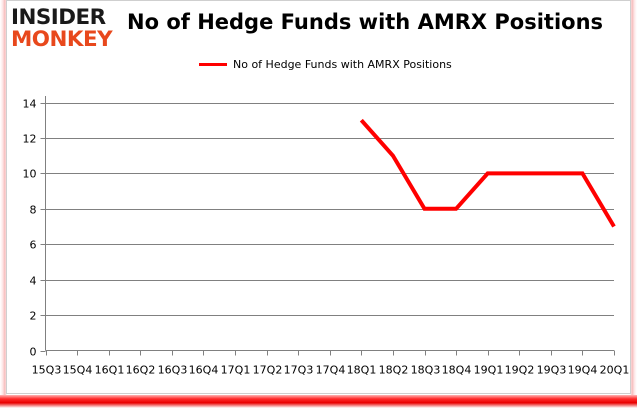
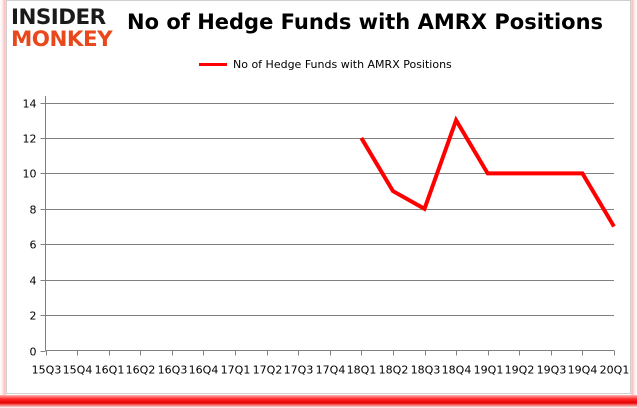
18Q1: 13 -> 12
18Q2: 11 -> 9
18Q4: 8 -> 13
